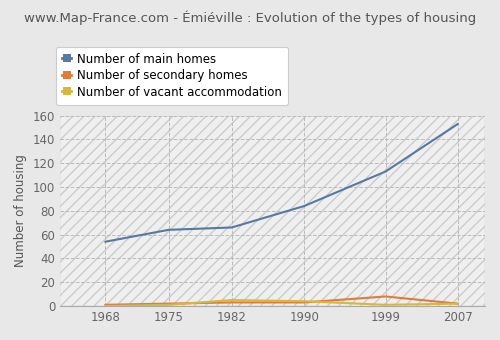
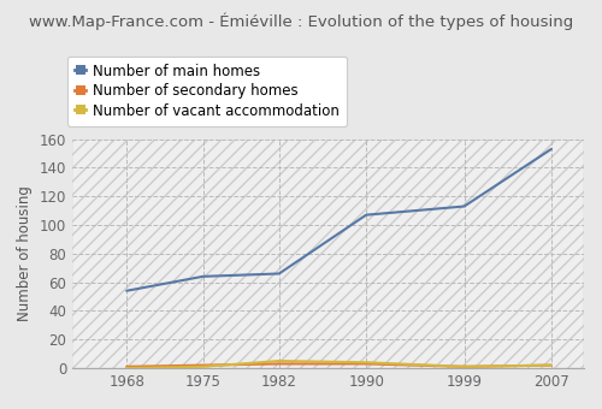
Number of main homes/1990: 84 -> 107
Number of secondary homes/1999: 8 -> 1
